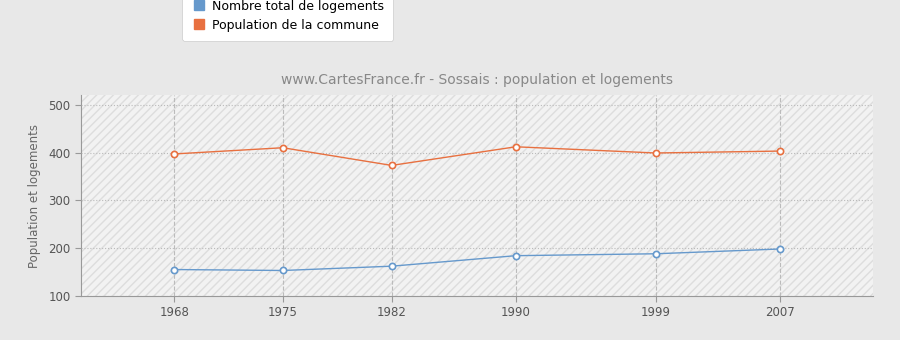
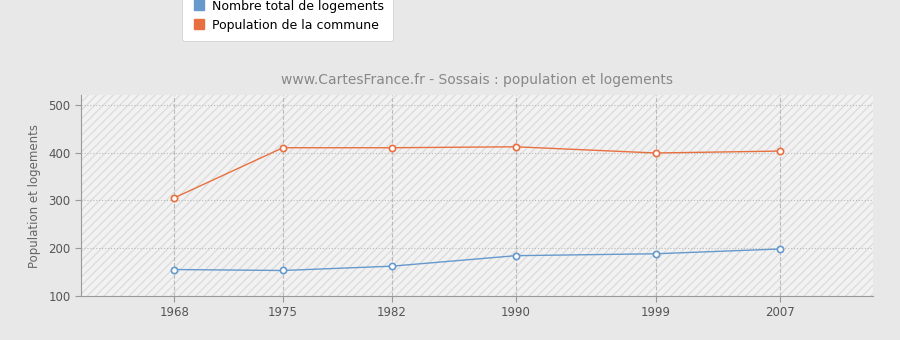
Population de la commune/1968: 397 -> 305
Population de la commune/1982: 373 -> 410
